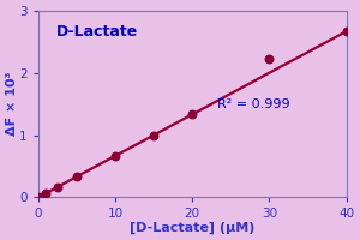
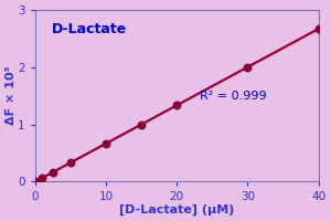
30: 2.22 -> 2.00
